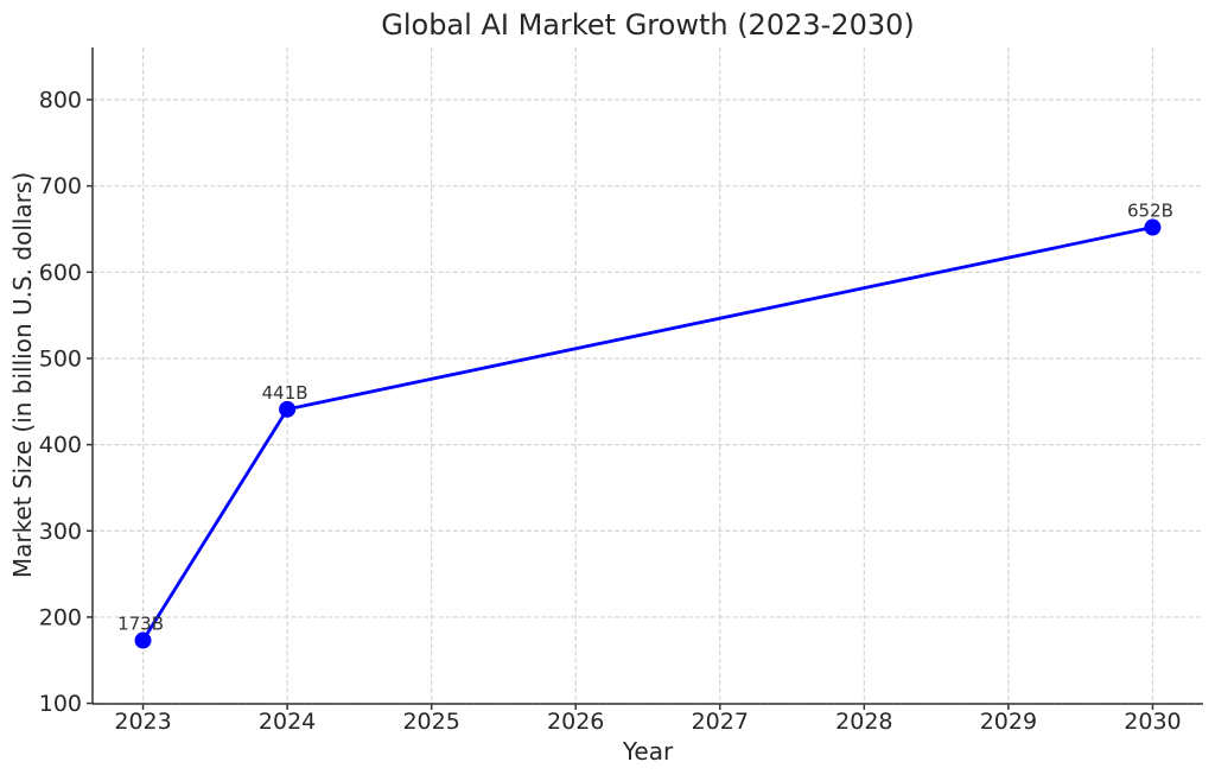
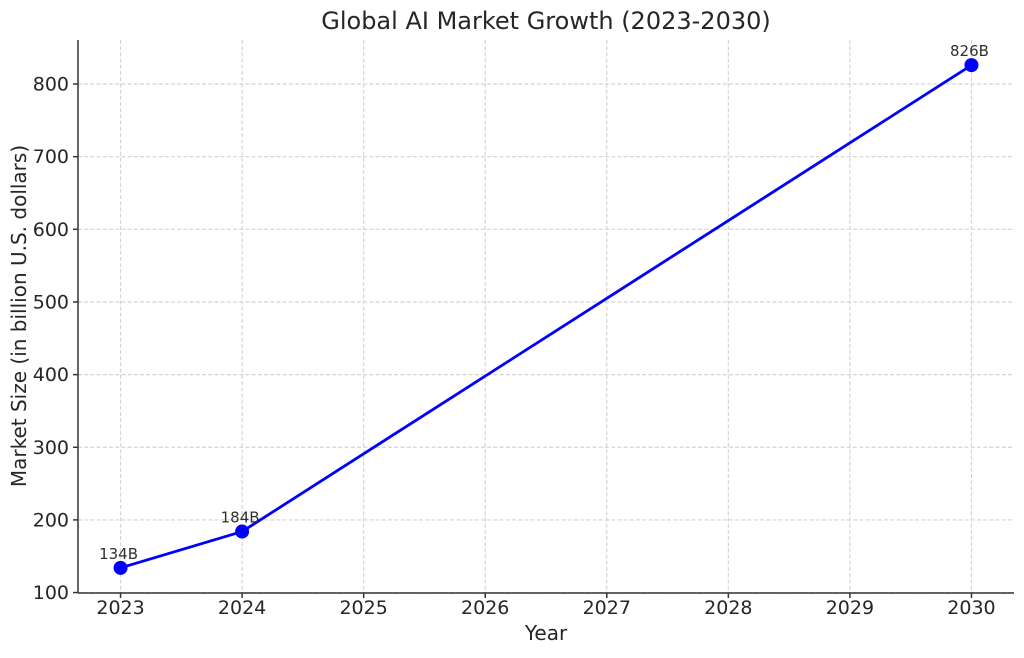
2023: 173B -> 134B
2024: 441B -> 184B
2030: 652B -> 826B
